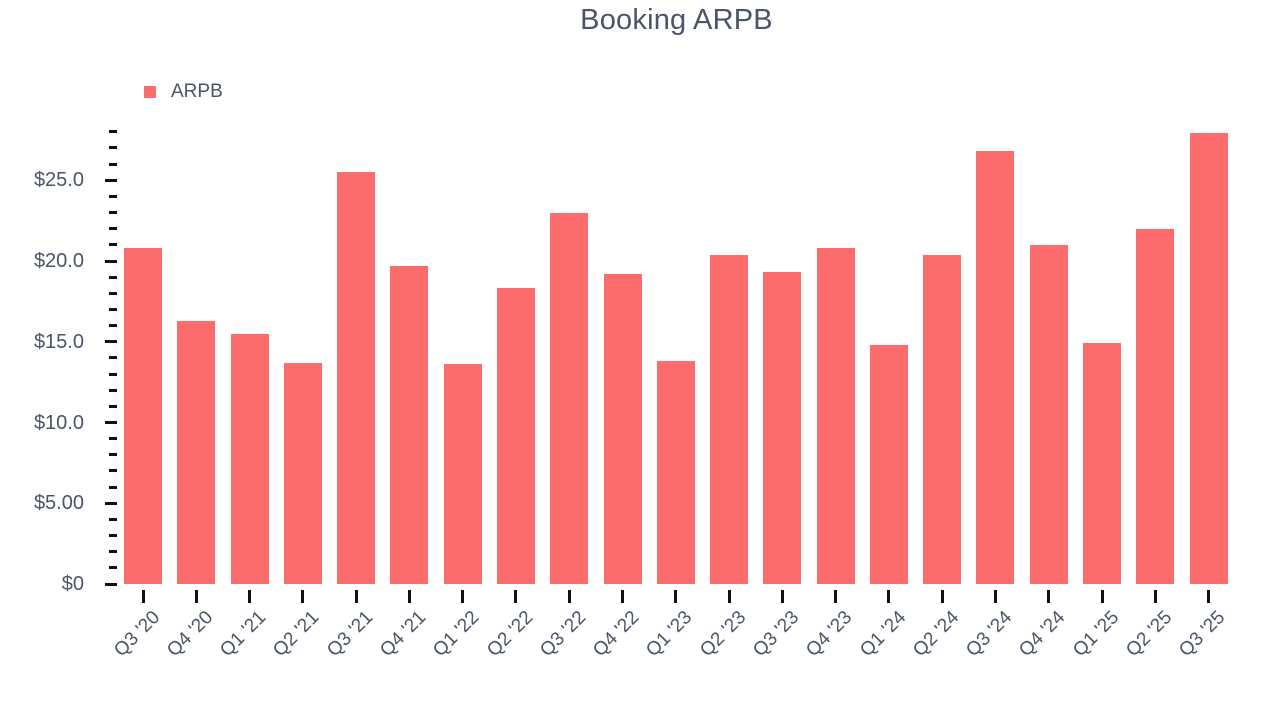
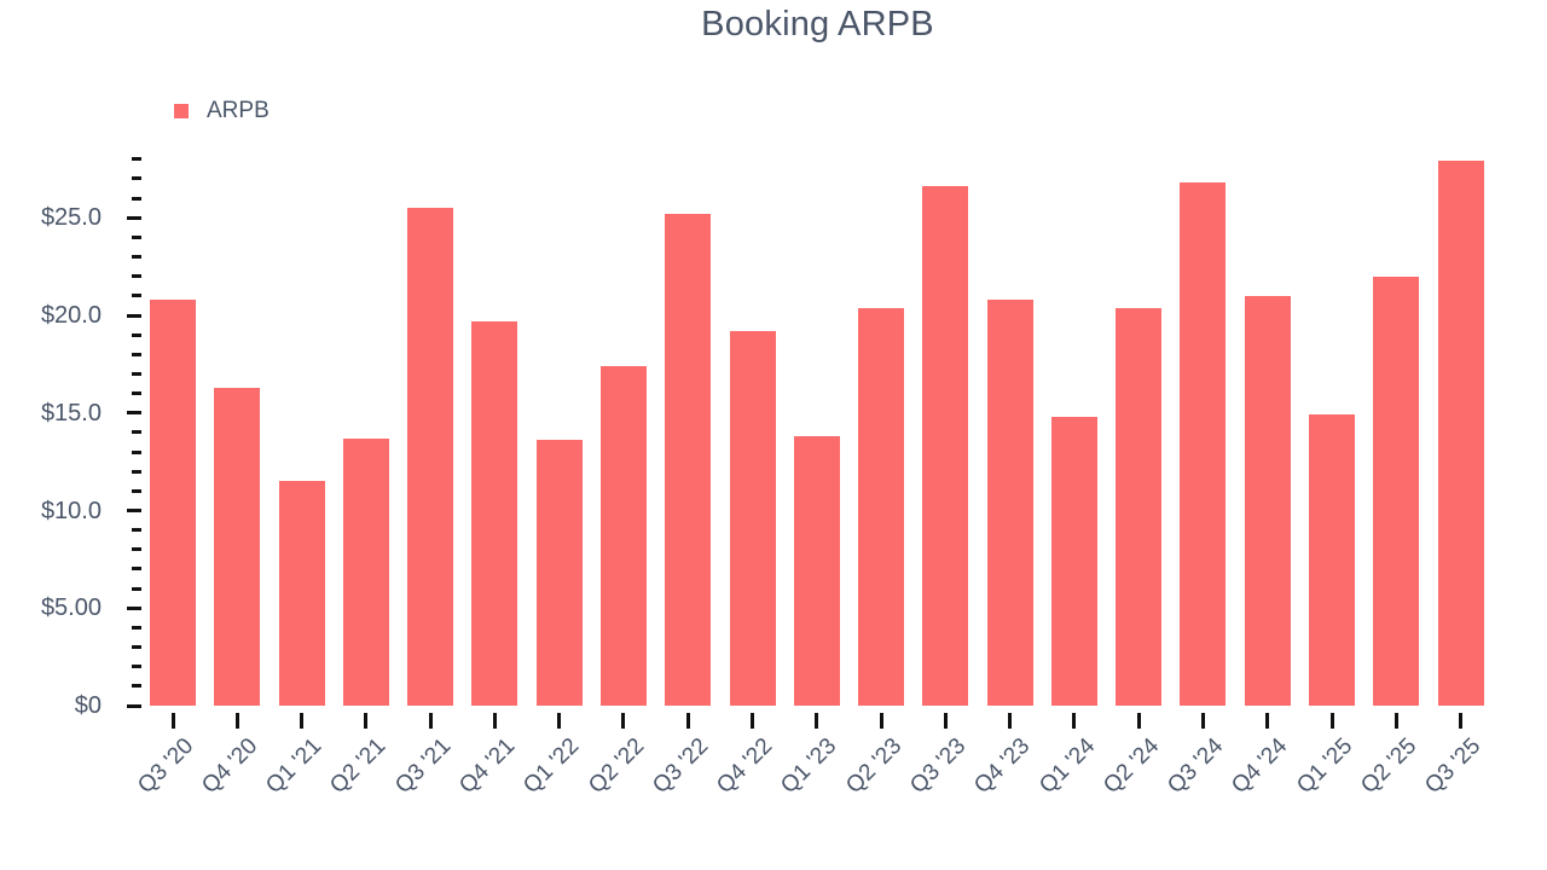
Q1 '21: $15.5 -> $11.5
Q2 '22: $18.3 -> $17.4
Q3 '22: $23.0 -> $25.2
Q3 '23: $19.3 -> $26.6
